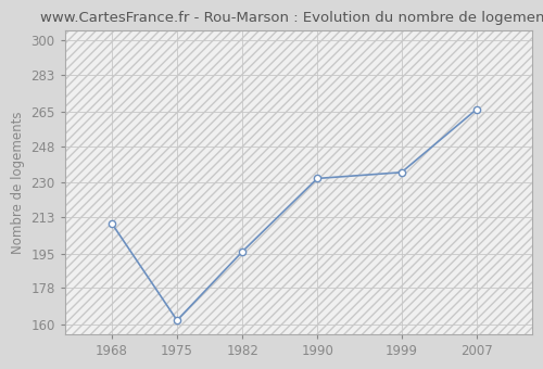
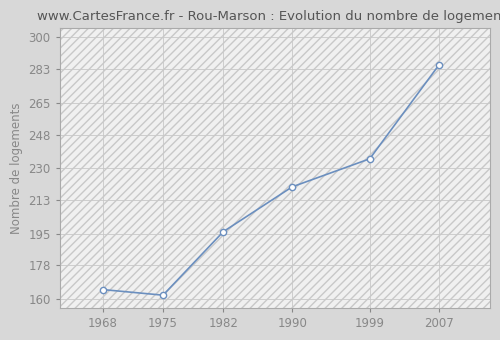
1968: 210 -> 165
1990: 232 -> 220
2007: 266 -> 285
